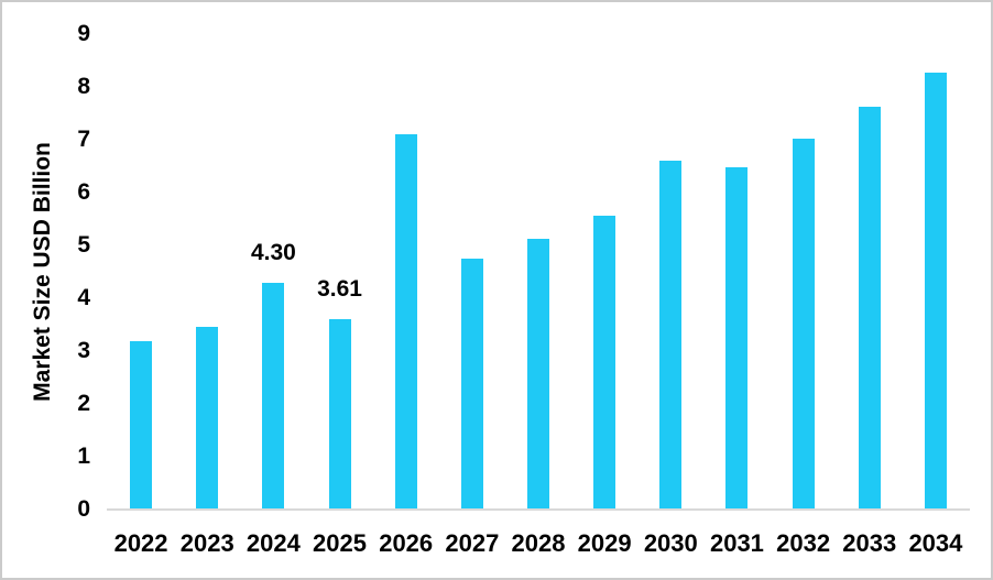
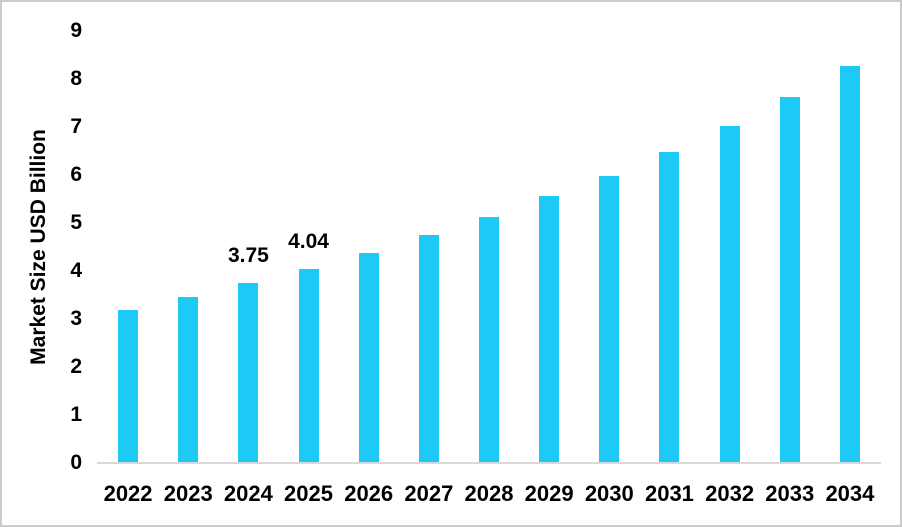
2024: 4.30 -> 3.75
2025: 3.61 -> 4.04
2026: 7.1 -> 4.4
2030: 6.6 -> 6.0
